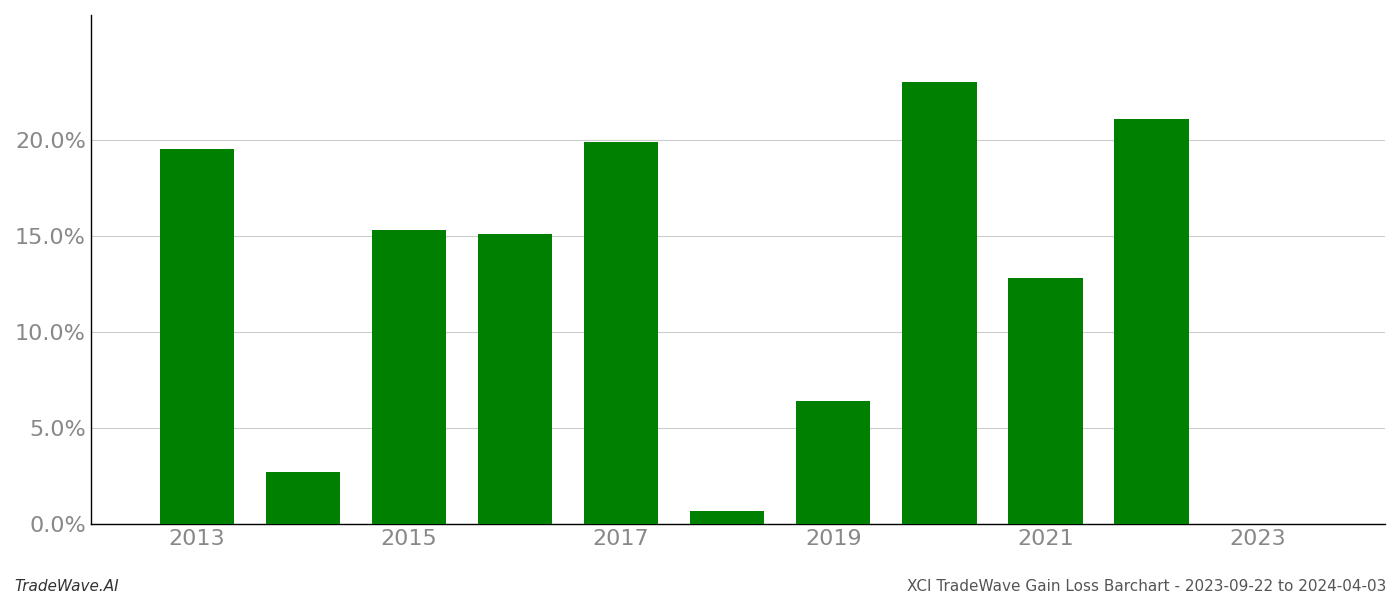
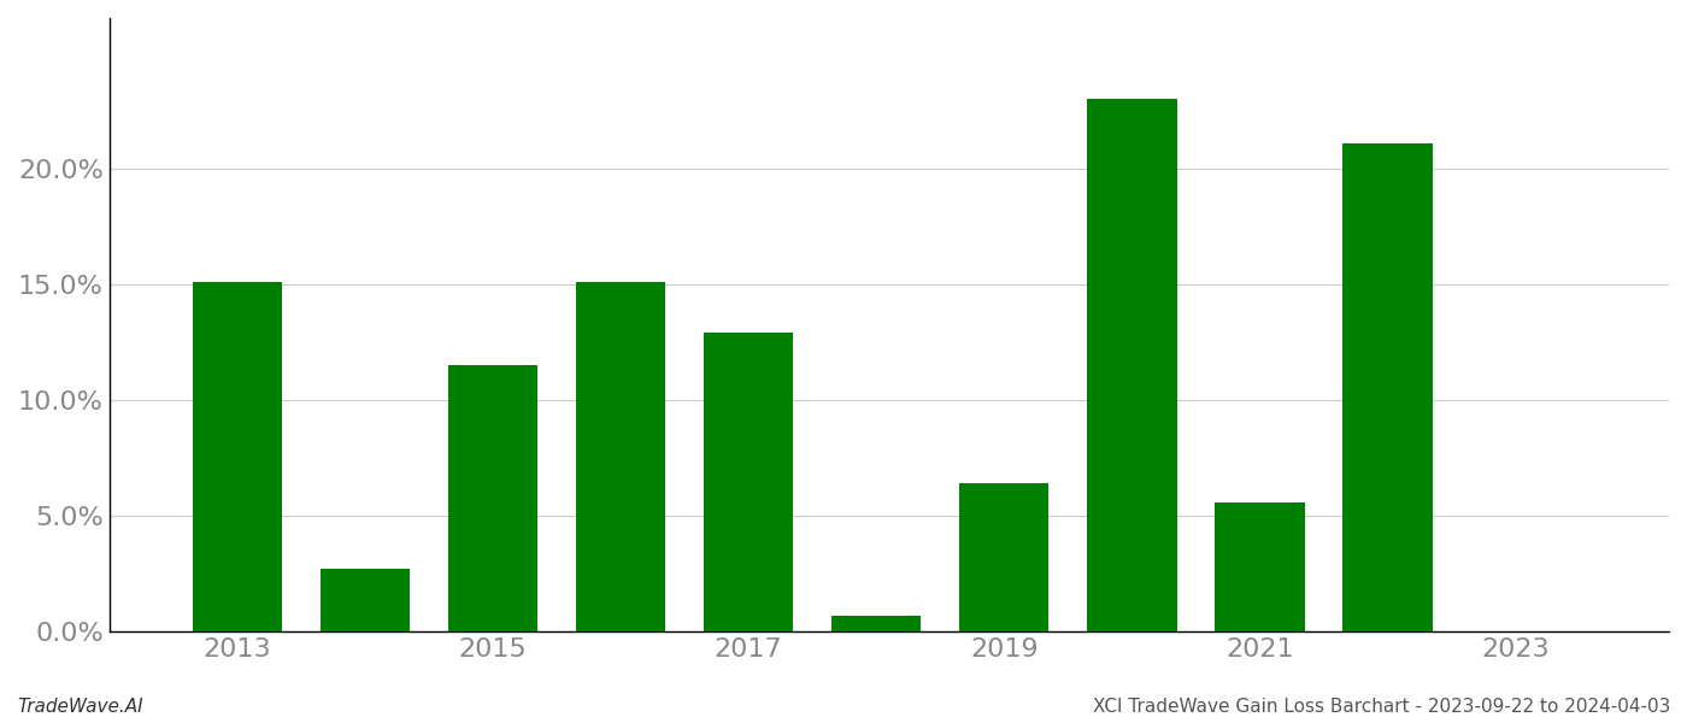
2013: 19.5% -> 15.1%
2015: 15.3% -> 11.5%
2017: 19.9% -> 12.9%
2021: 12.8% -> 5.6%
